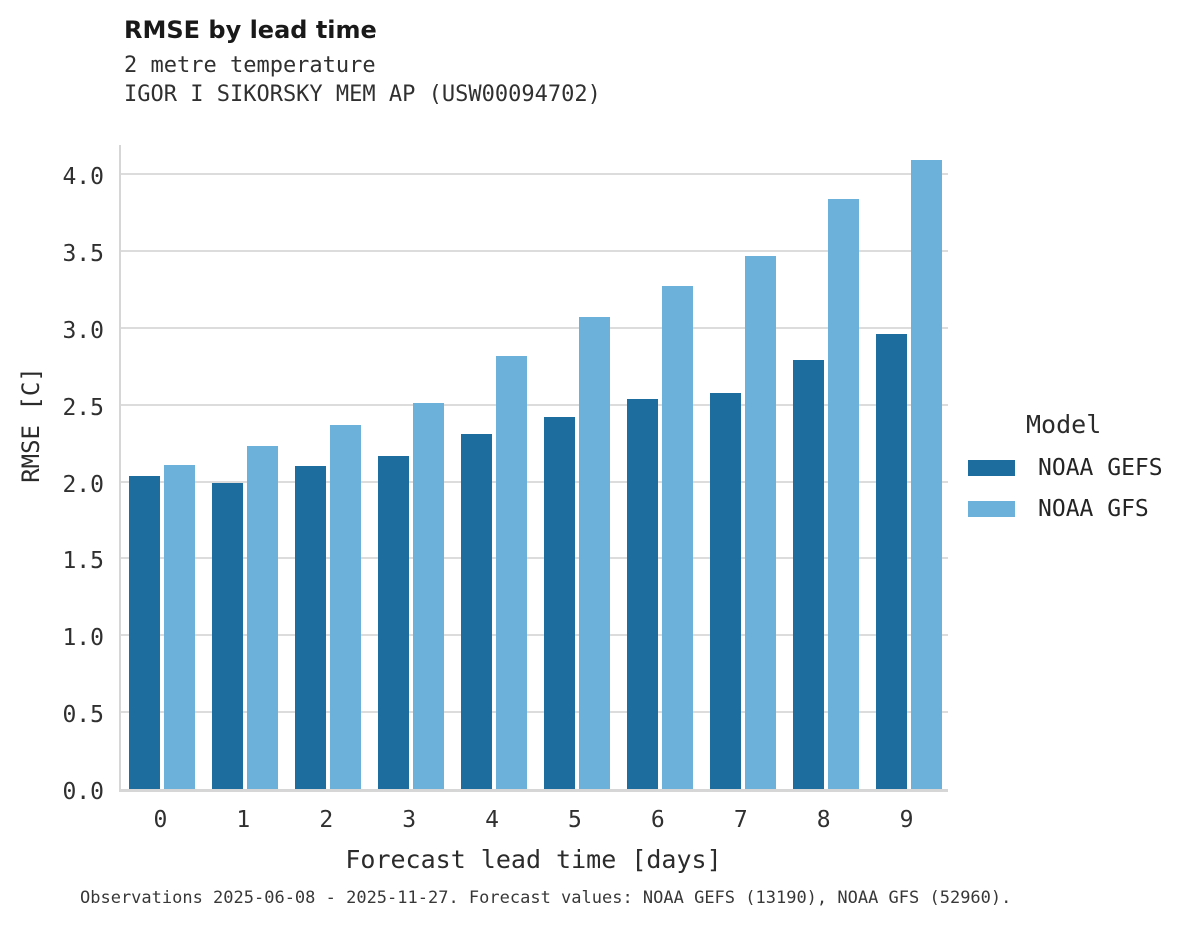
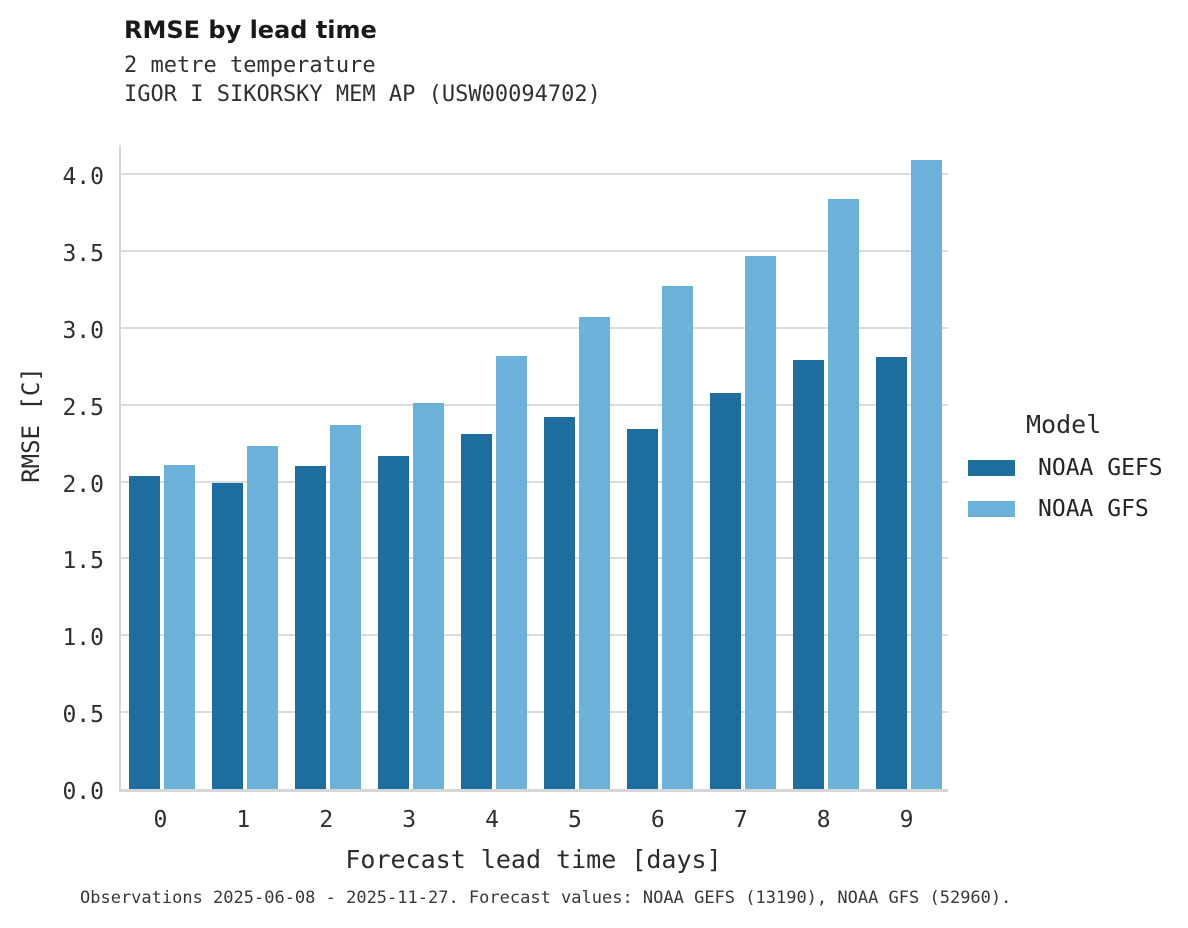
NOAA GEFS/6: 2.54 -> 2.34
NOAA GEFS/9: 2.96 -> 2.81
